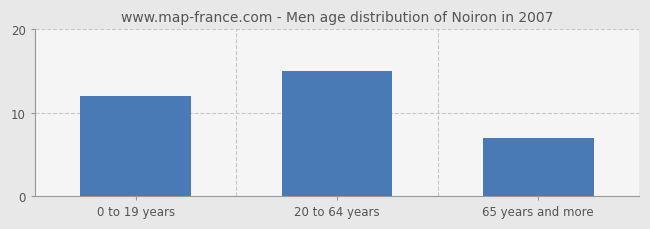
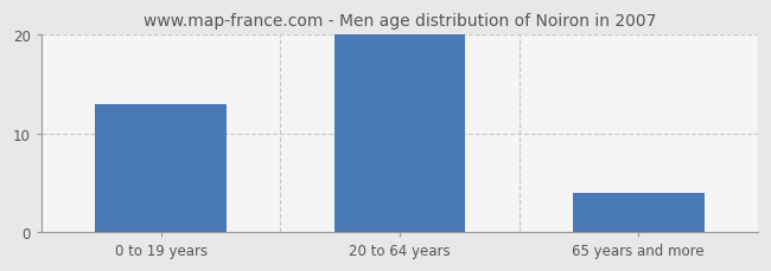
0 to 19 years: 12 -> 13
20 to 64 years: 15 -> 20
65 years and more: 7 -> 4
